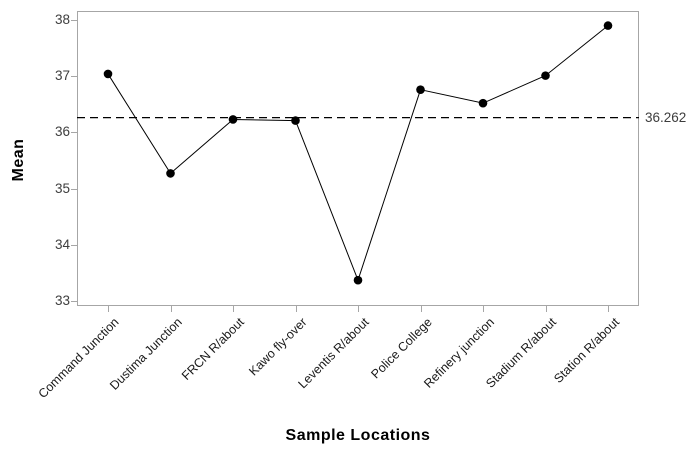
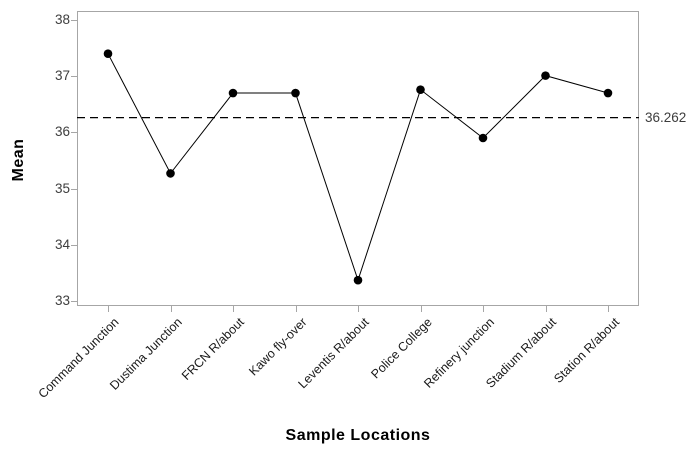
Command Junction: 37.0 -> 37.4
FRCN R/about: 36.2 -> 36.7
Kawo fly-over: 36.2 -> 36.7
Refinery junction: 36.5 -> 35.9
Station R/about: 37.9 -> 36.7
